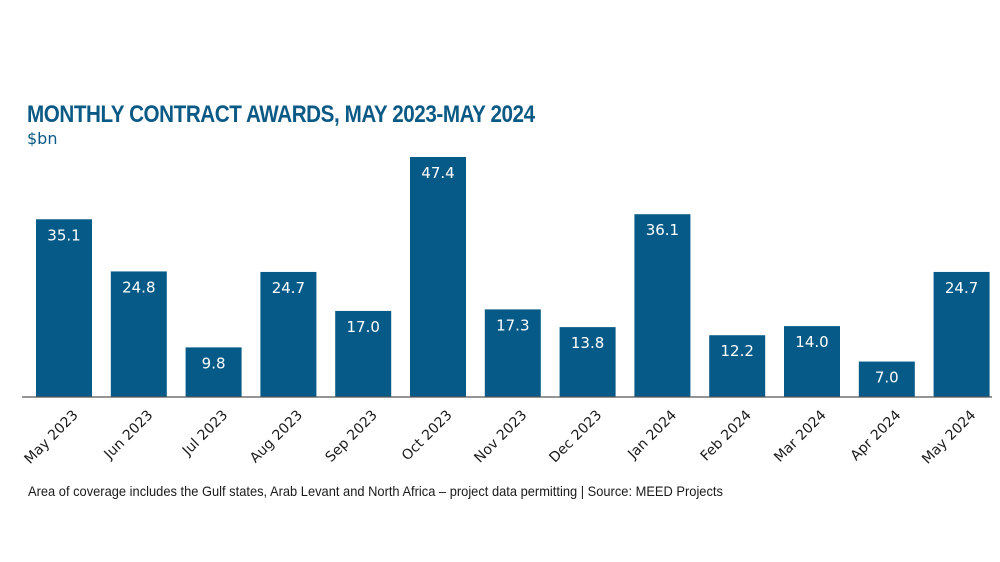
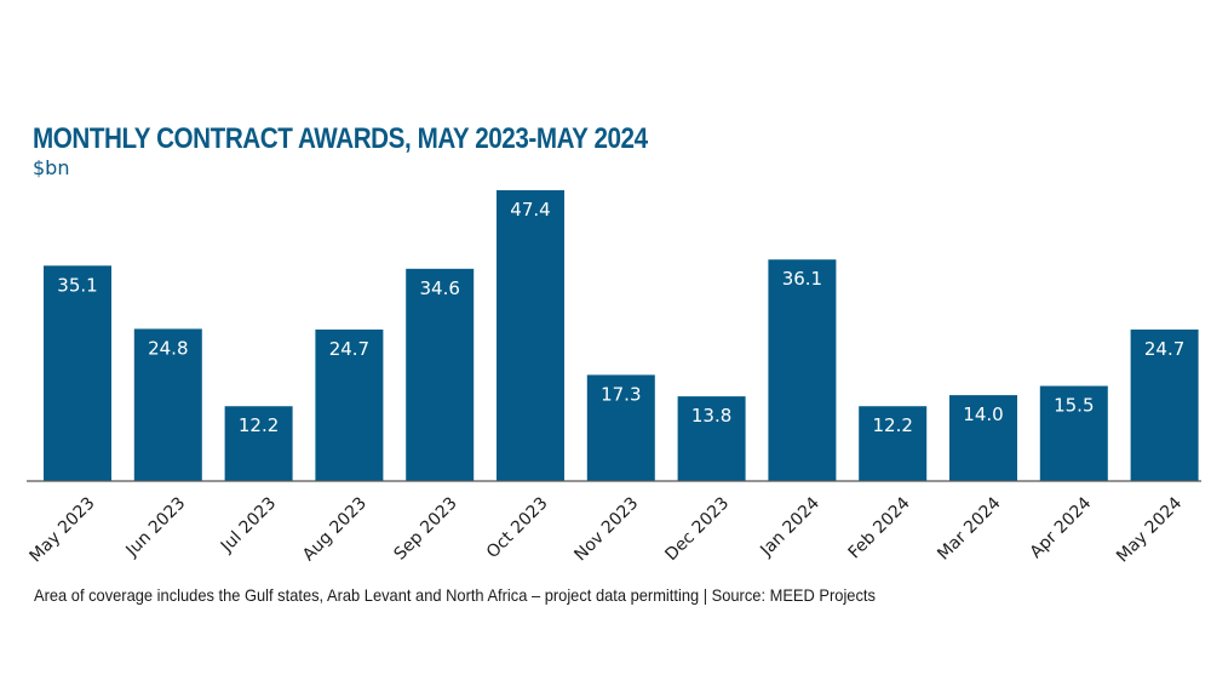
Jul 2023: 9.8 -> 12.2
Sep 2023: 17.0 -> 34.6
Apr 2024: 7.0 -> 15.5
